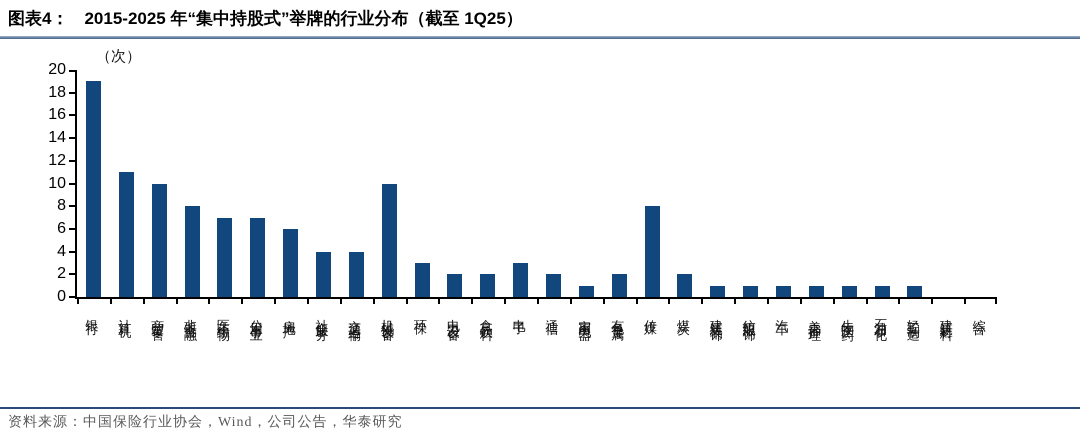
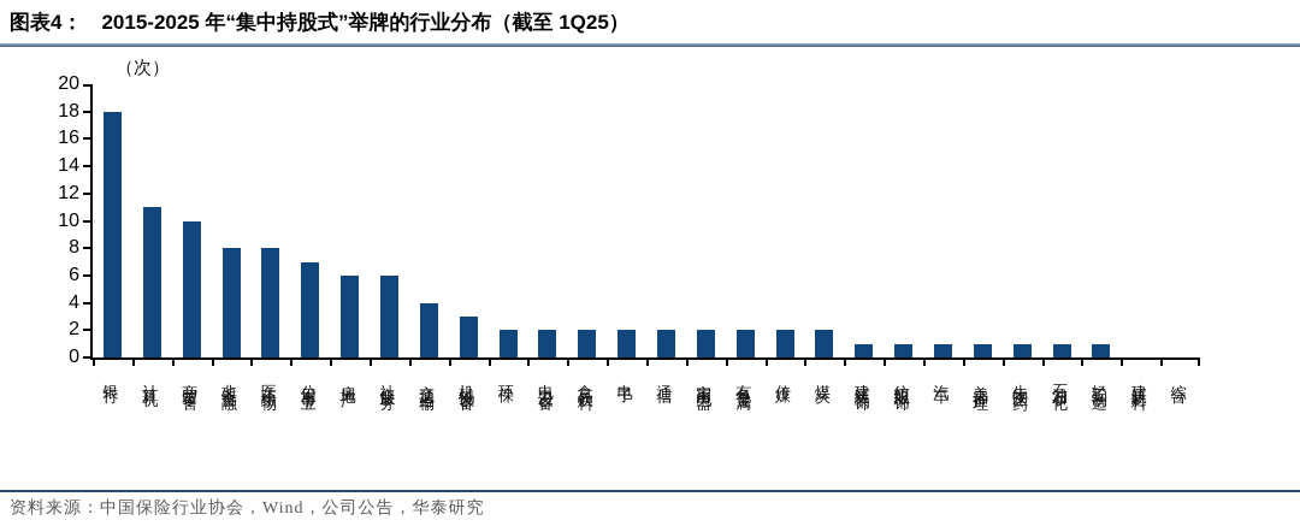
银行: 19 -> 18
医药生物: 7 -> 8
社会服务: 4 -> 6
机械设备: 10 -> 3
环保: 3 -> 2
电子: 3 -> 2
家用电器: 1 -> 2
传媒: 8 -> 2
